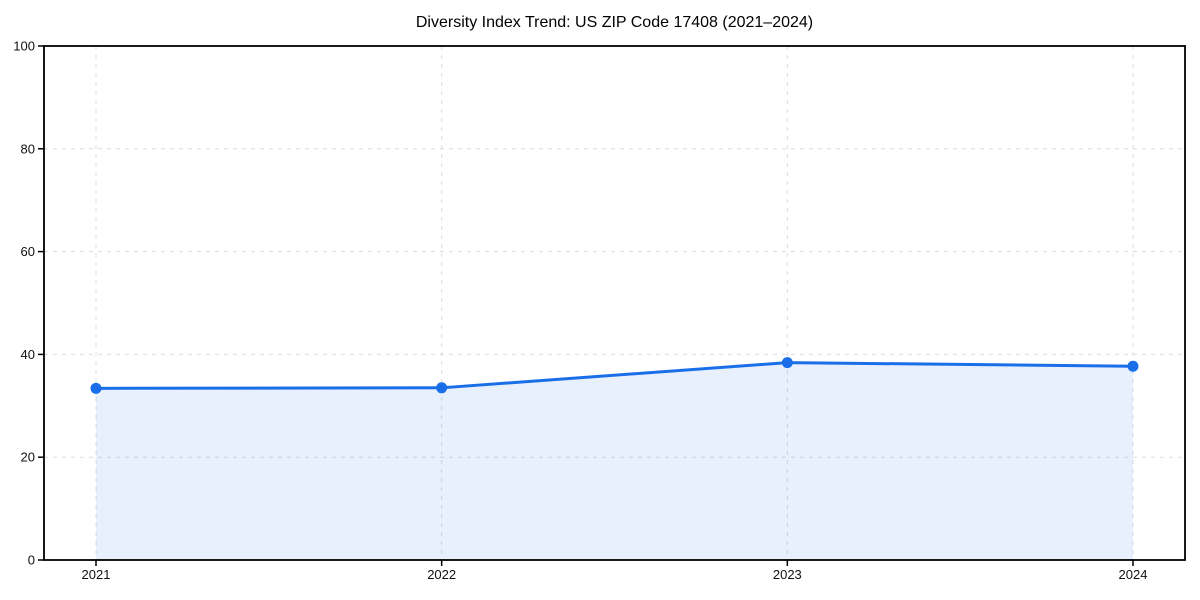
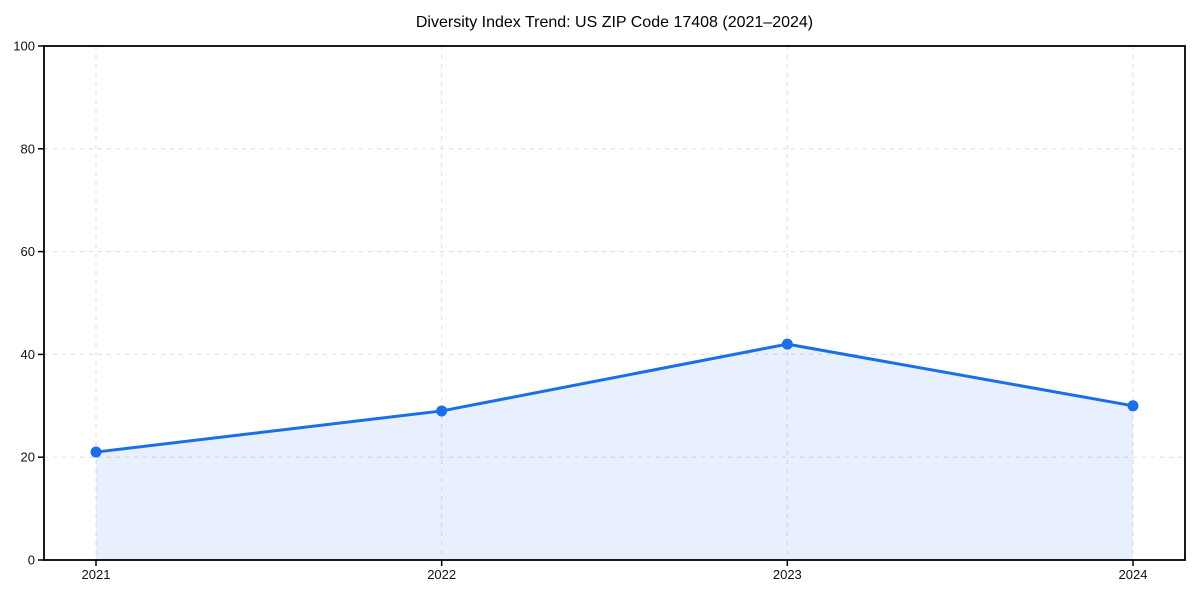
2021: 33 -> 21
2022: 34 -> 29
2023: 38 -> 42
2024: 38 -> 30
